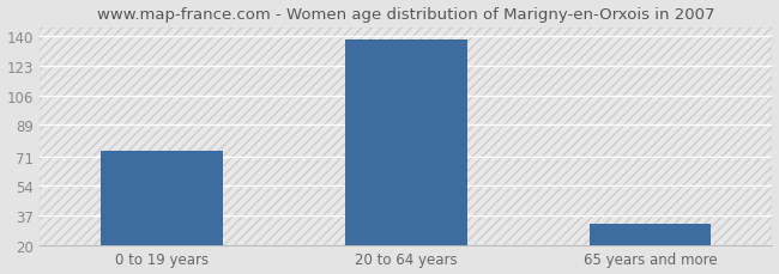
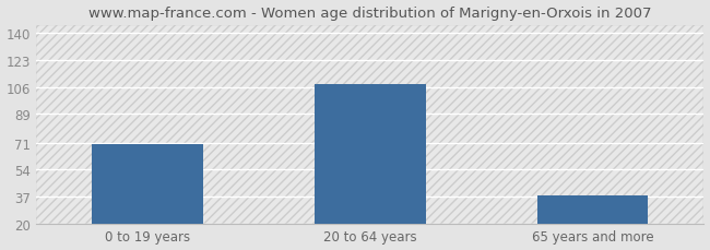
0 to 19 years: 74 -> 70
20 to 64 years: 138 -> 108
65 years and more: 32 -> 38
